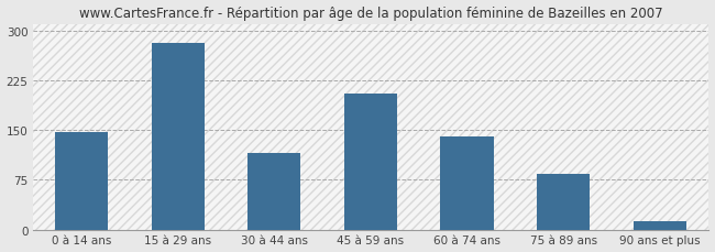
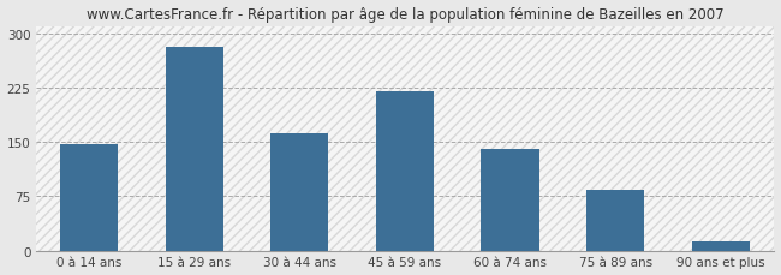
30 à 44 ans: 116 -> 161
45 à 59 ans: 204 -> 220
